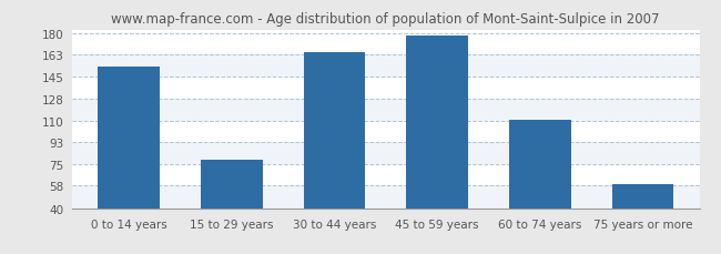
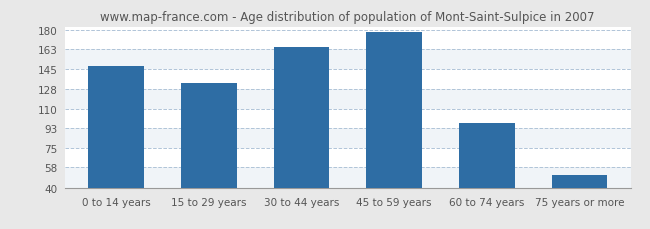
0 to 14 years: 153 -> 148
15 to 29 years: 79 -> 133
60 to 74 years: 111 -> 97
75 years or more: 59 -> 51
